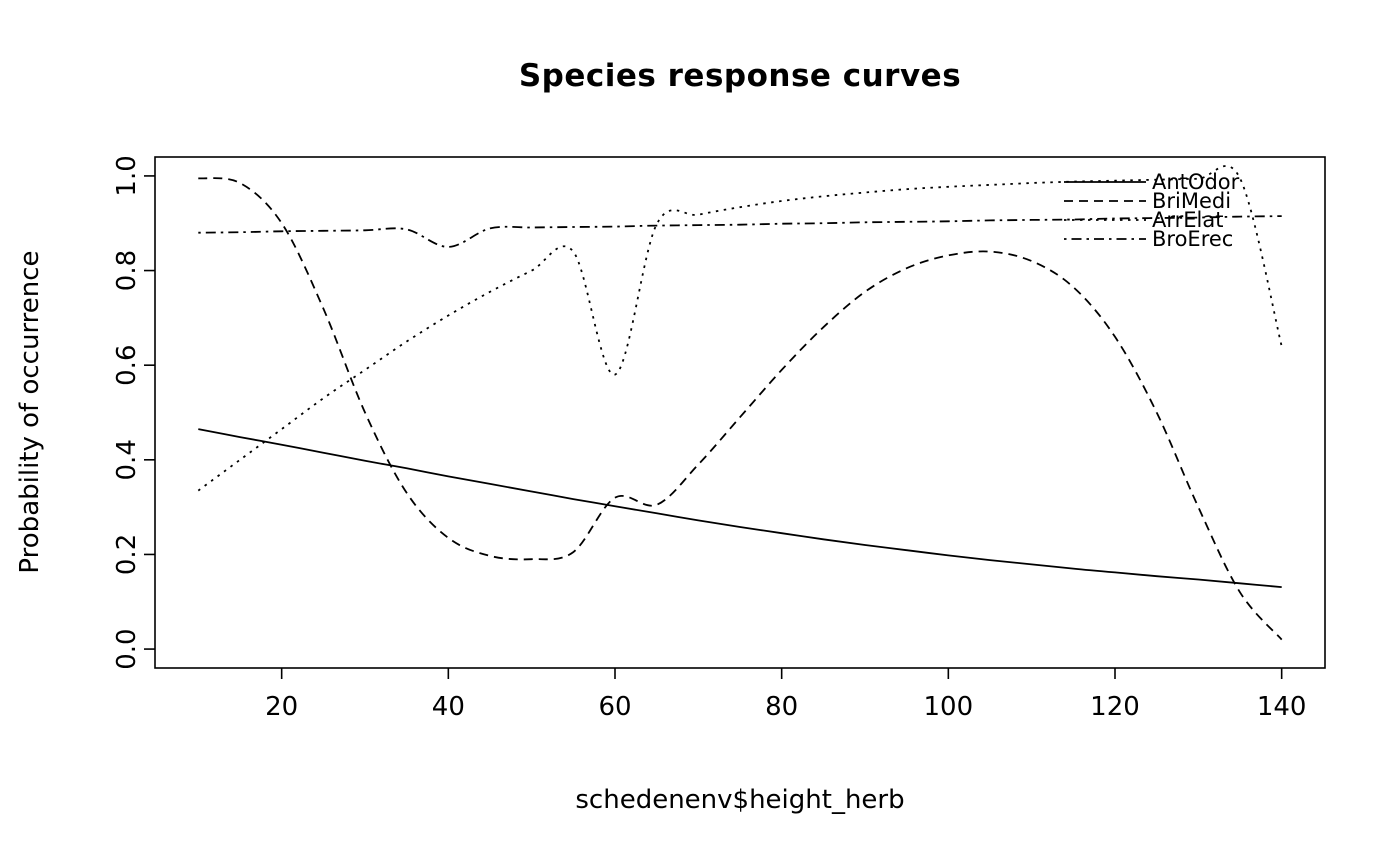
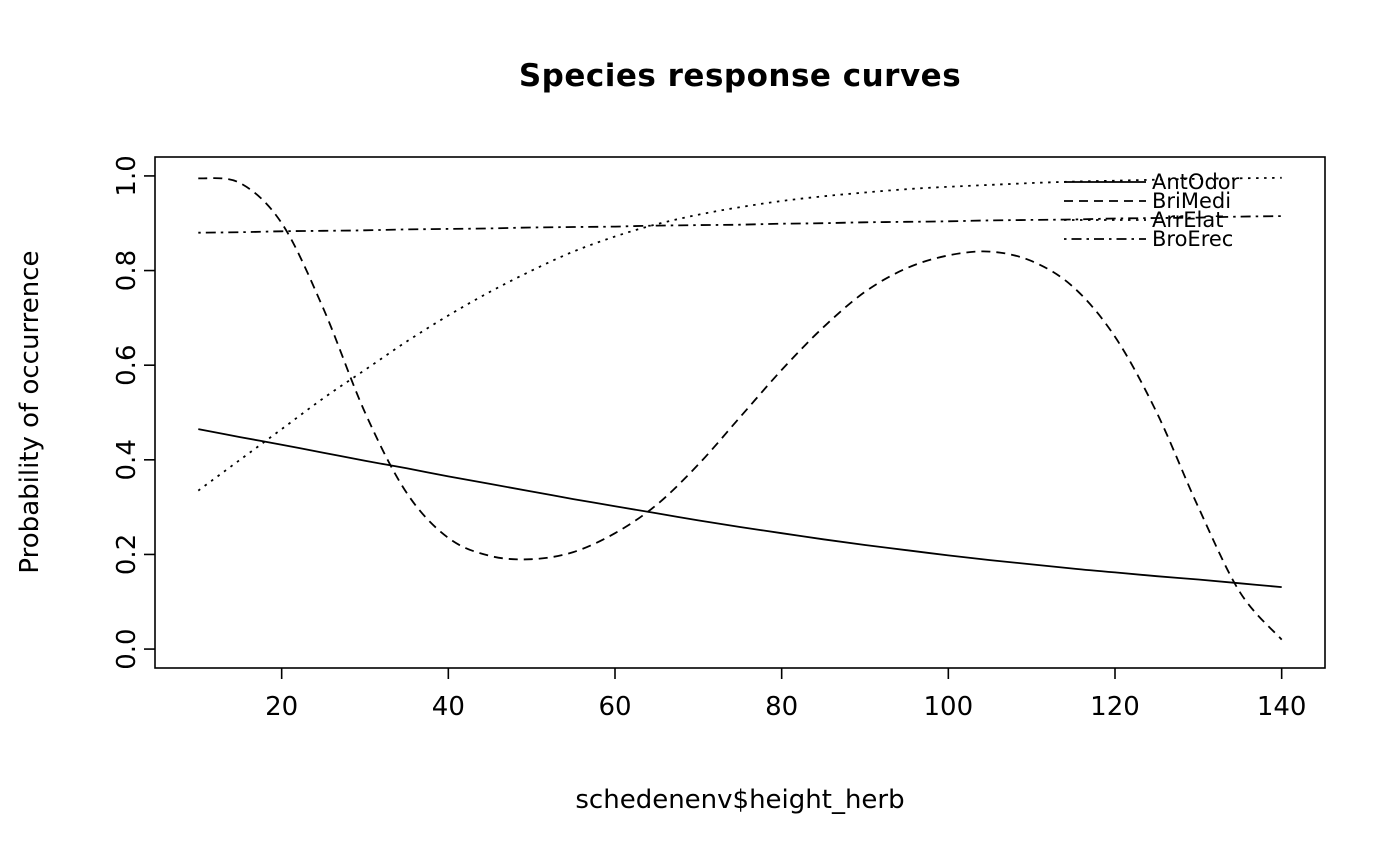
BroErec/40: 0.85 -> 0.89
BriMedi/60: 0.32 -> 0.24
ArrElat/60: 0.58 -> 0.87
ArrElat/140: 0.64 -> 1.00
